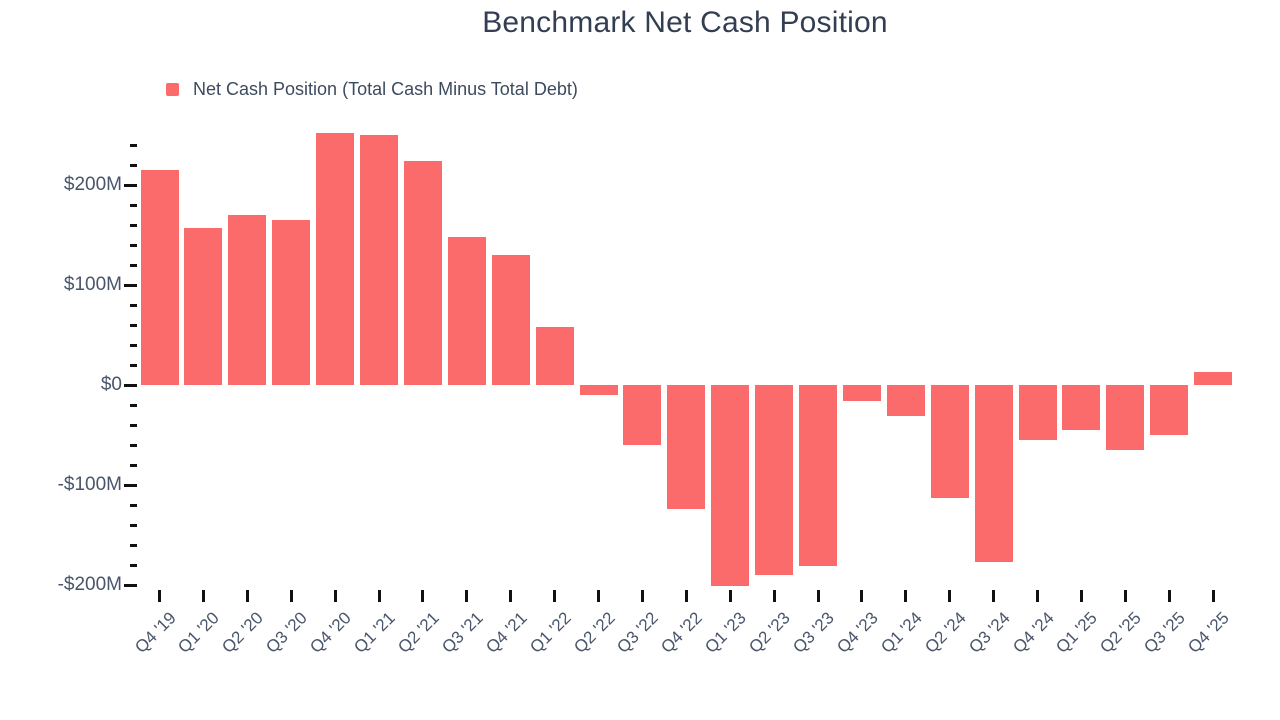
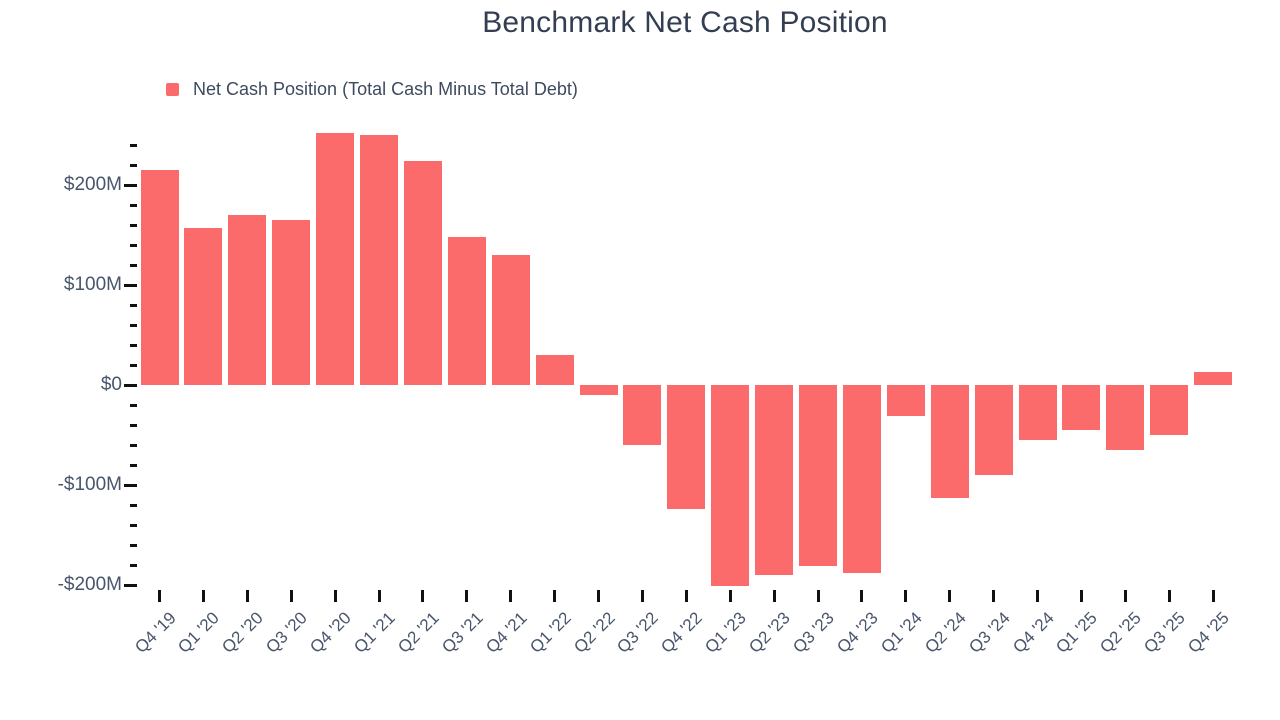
Q1 '22: $58M -> $30M
Q4 '23: -$16M -> -$188M
Q3 '24: -$177M -> -$90M
